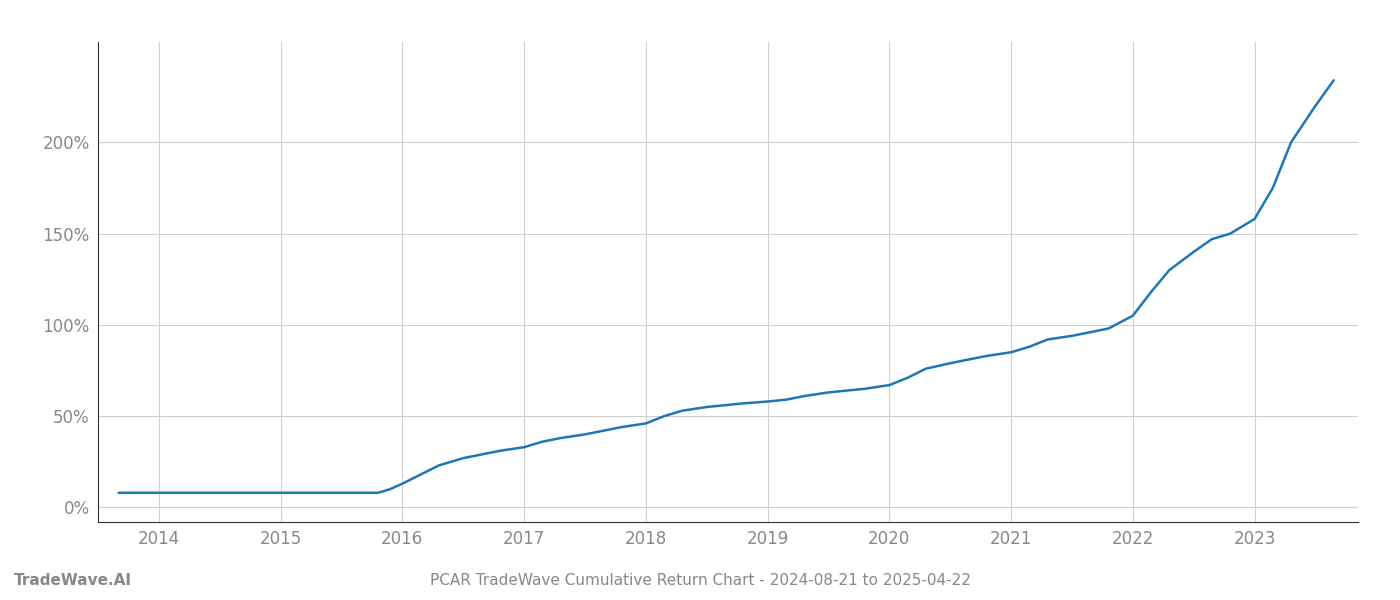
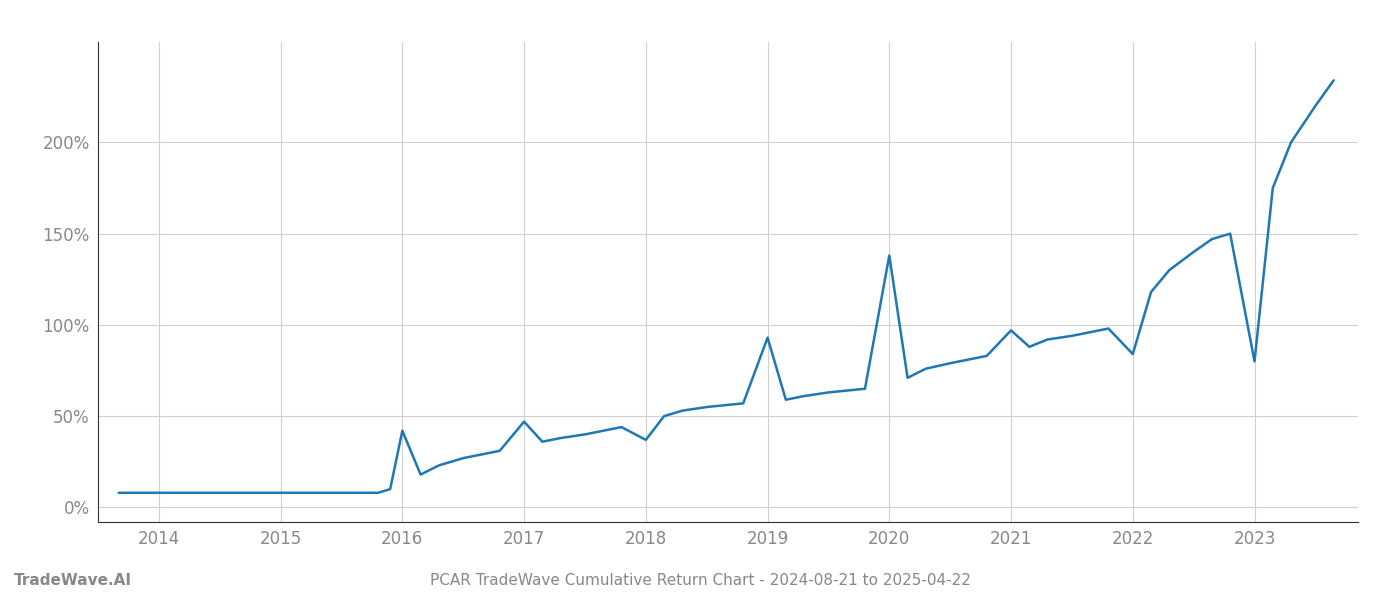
2016: 13% -> 42%
2017: 33% -> 47%
2018: 46% -> 37%
2019: 58% -> 93%
2020: 67% -> 138%
2021: 85% -> 97%
2022: 105% -> 84%
2023: 158% -> 80%
